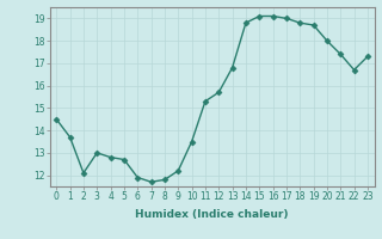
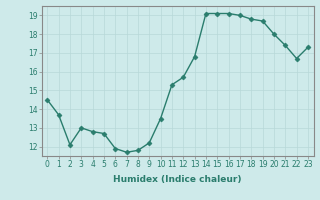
14: 18.8 -> 19.1
